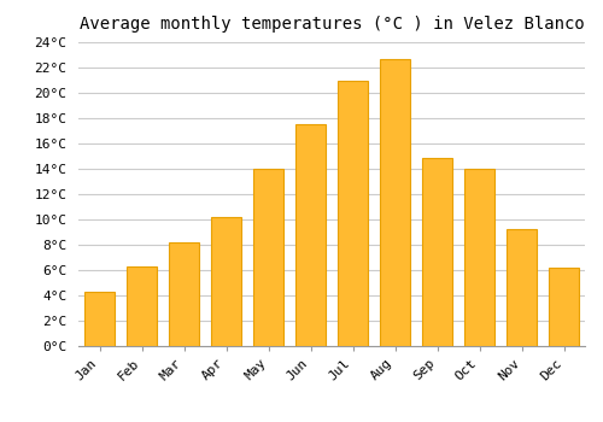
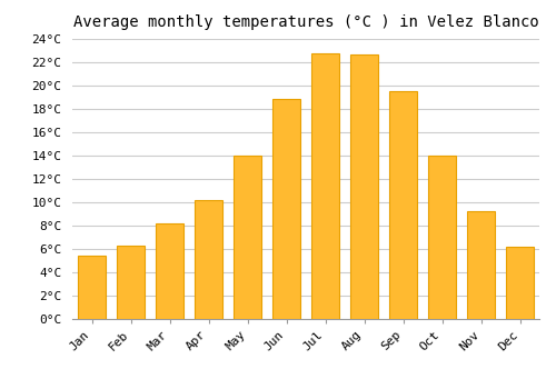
Jan: 4.3°C -> 5.4°C
Jun: 17.5°C -> 18.9°C
Jul: 21.0°C -> 22.8°C
Sep: 14.9°C -> 19.5°C
